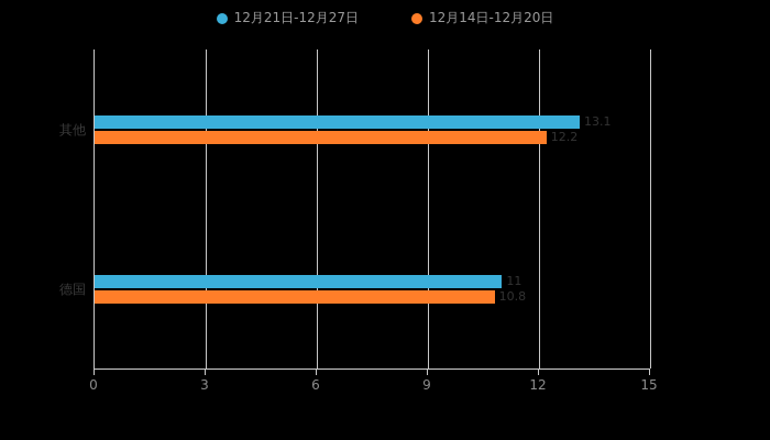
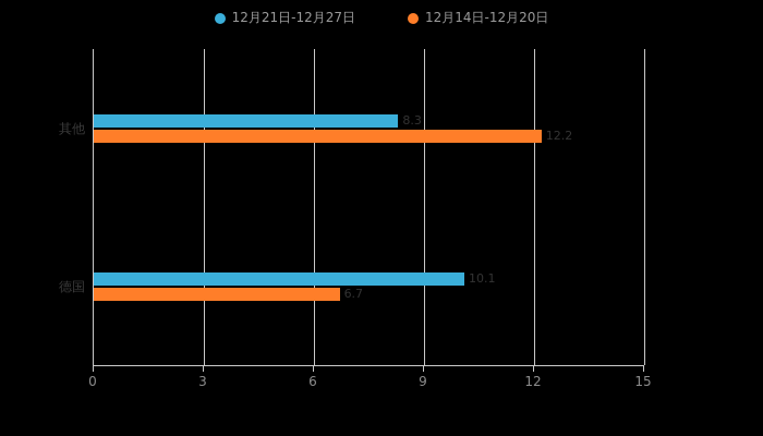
12月21日-12月27日/其他: 13.1 -> 8.3
12月21日-12月27日/德国: 11 -> 10.1
12月14日-12月20日/德国: 10.8 -> 6.7
